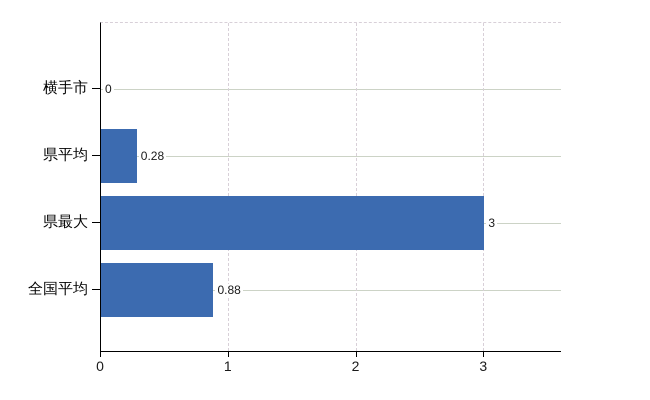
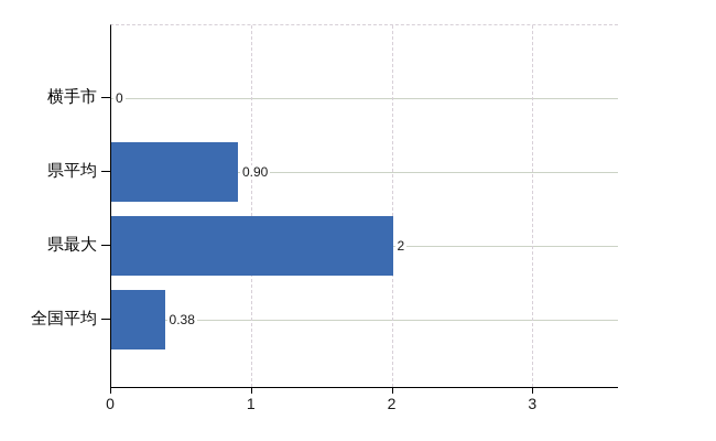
県平均: 0.28 -> 0.90
県最大: 3 -> 2
全国平均: 0.88 -> 0.38
